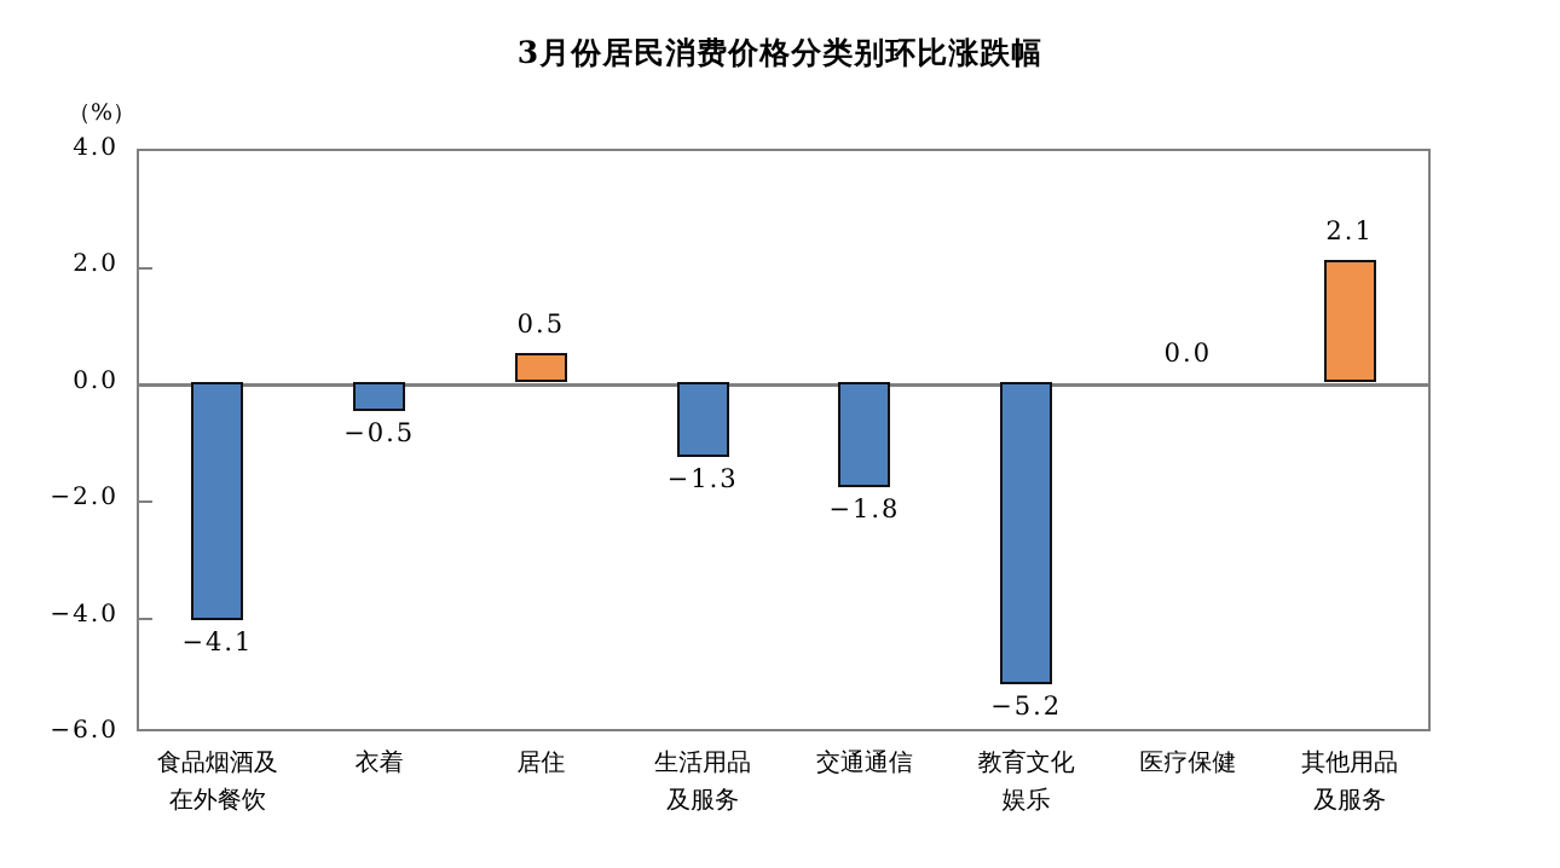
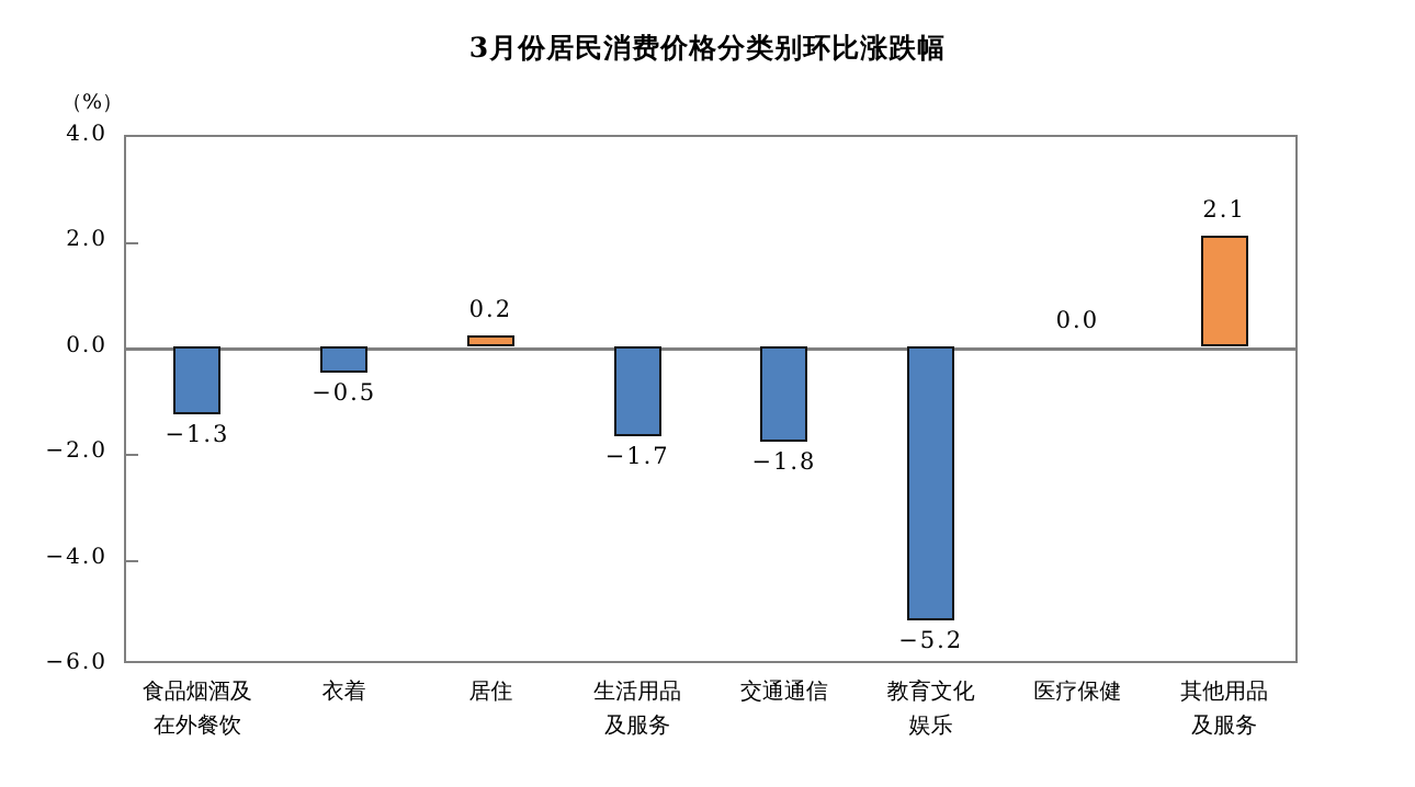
食品烟酒及在外餐饮: −4.1 -> −1.3
居住: 0.5 -> 0.2
生活用品及服务: −1.3 -> −1.7
